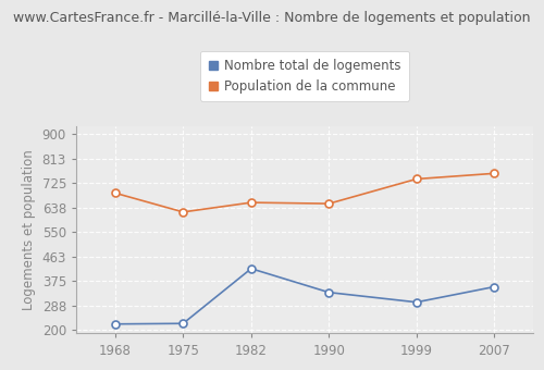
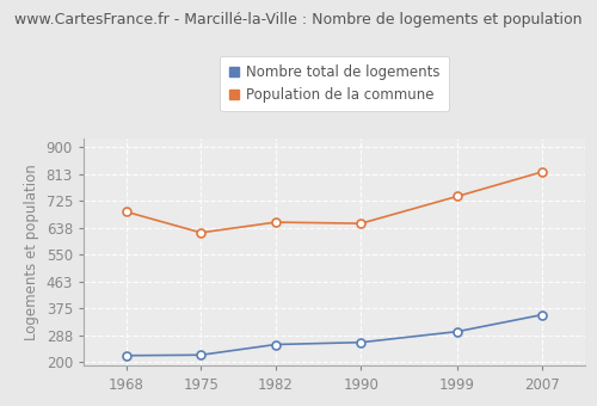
Nombre total de logements/1982: 420 -> 258
Nombre total de logements/1990: 335 -> 265
Population de la commune/2007: 760 -> 820
